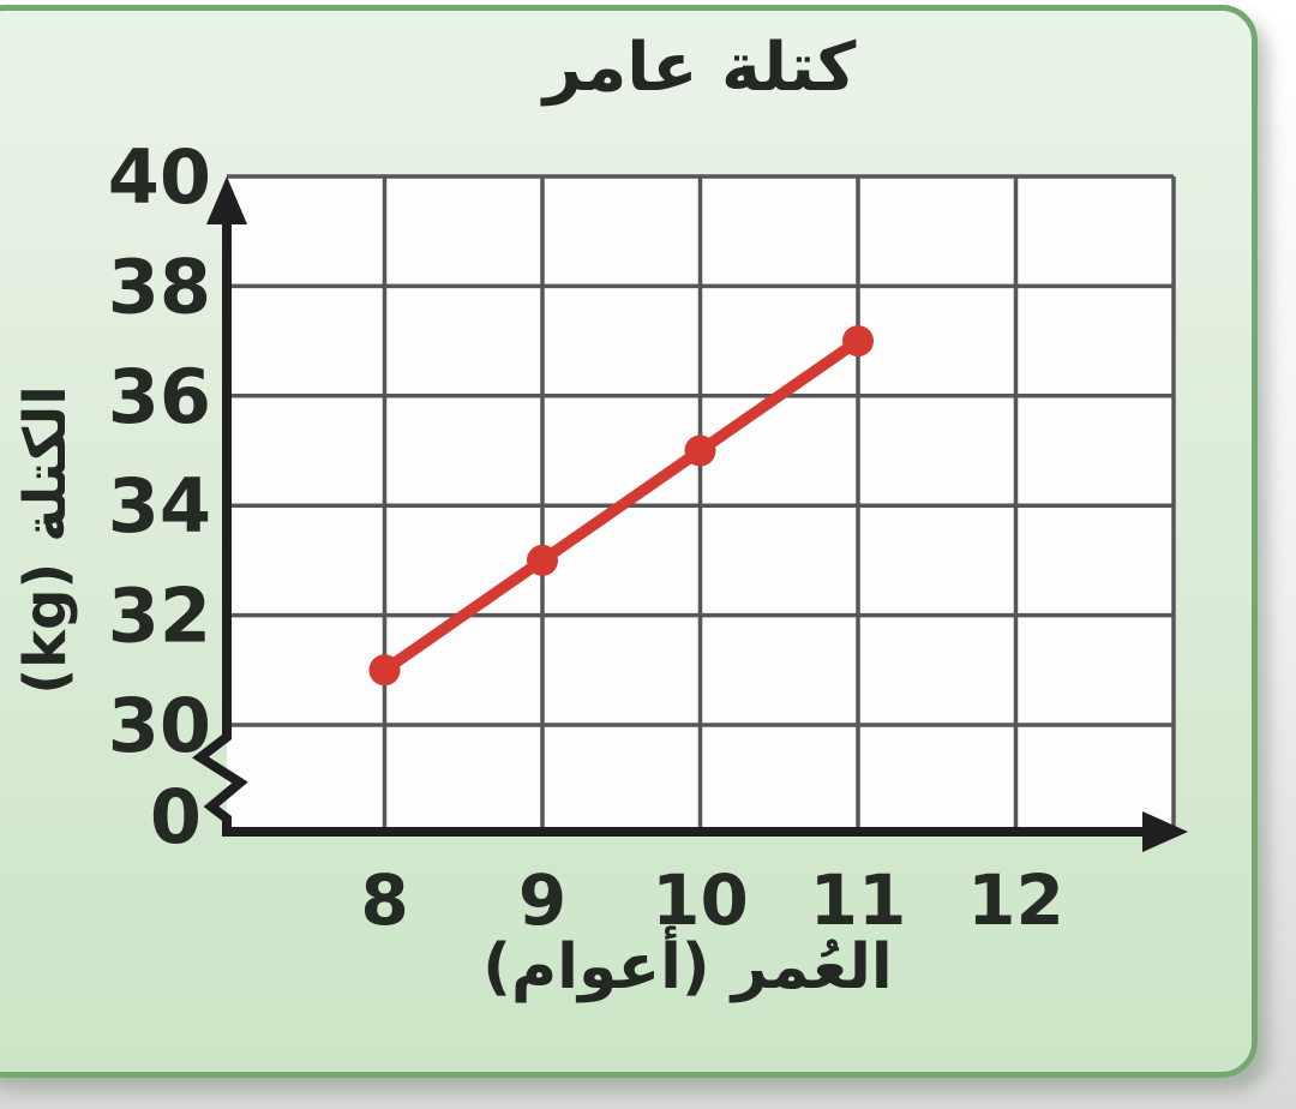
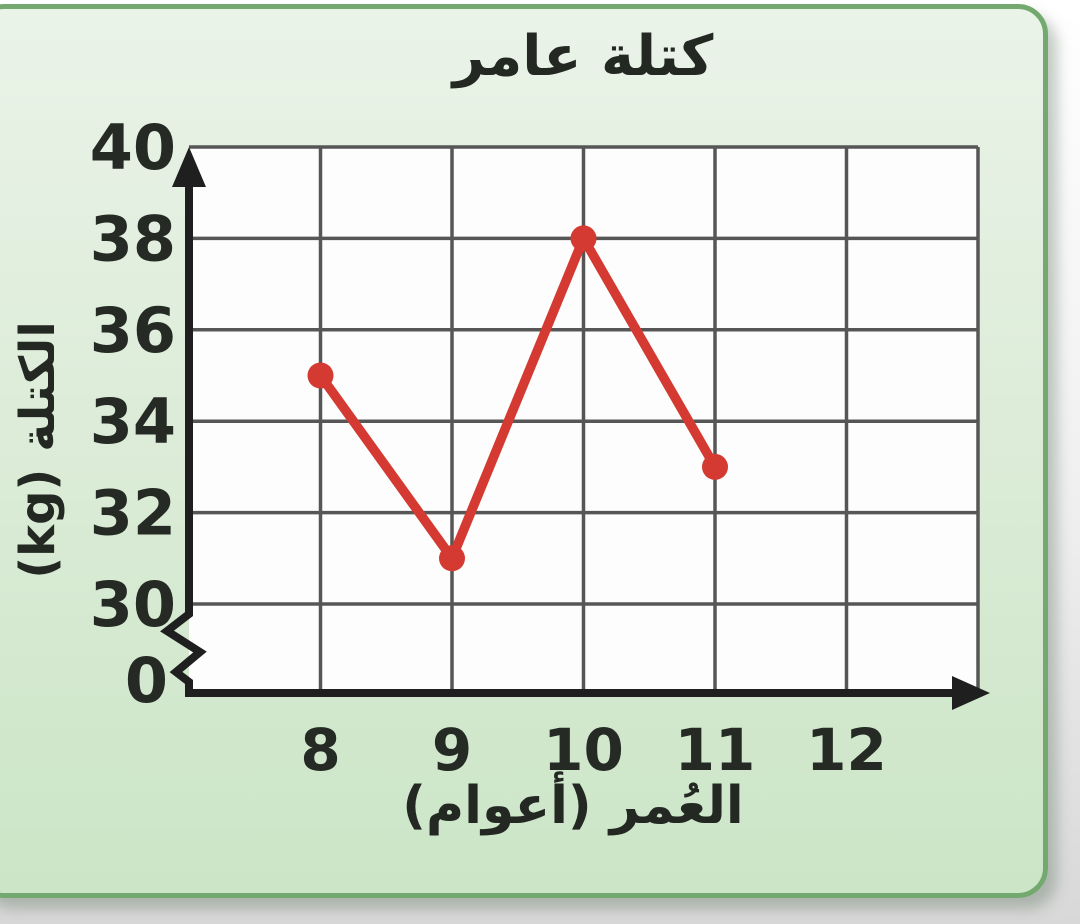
8: 31 -> 35
9: 33 -> 31
10: 35 -> 38
11: 37 -> 33
